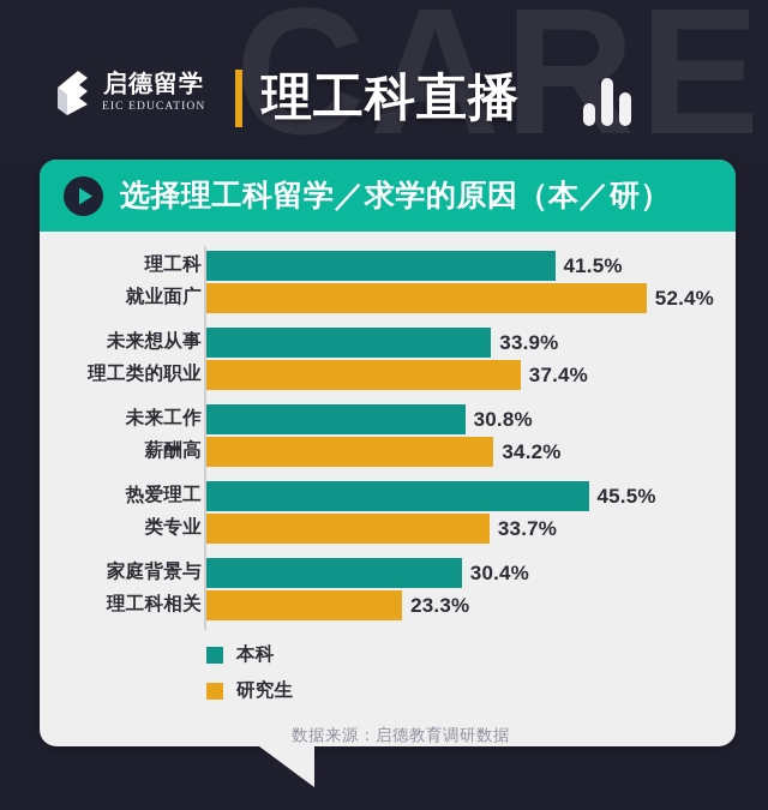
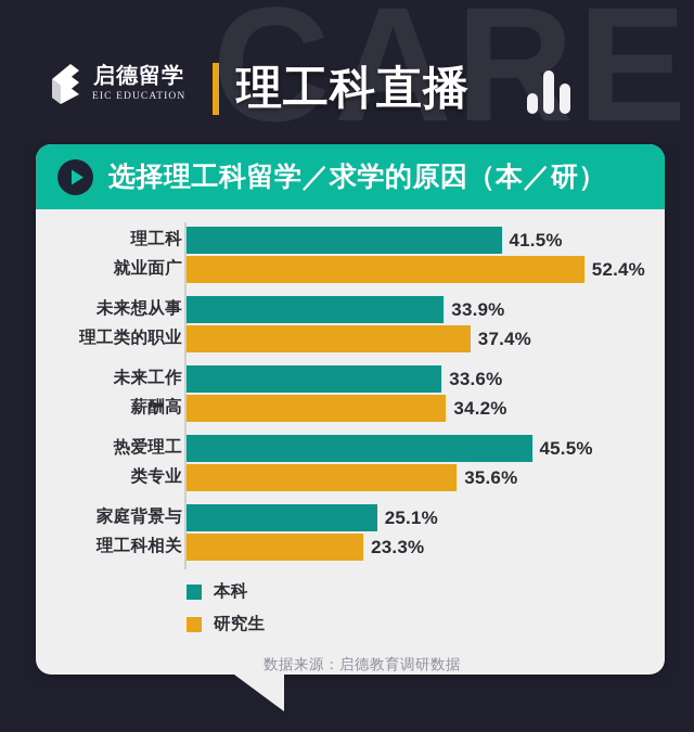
本科/未来工作薪酬高: 30.8% -> 33.6%
研究生/热爱理工类专业: 33.7% -> 35.6%
本科/家庭背景与理工科相关: 30.4% -> 25.1%
